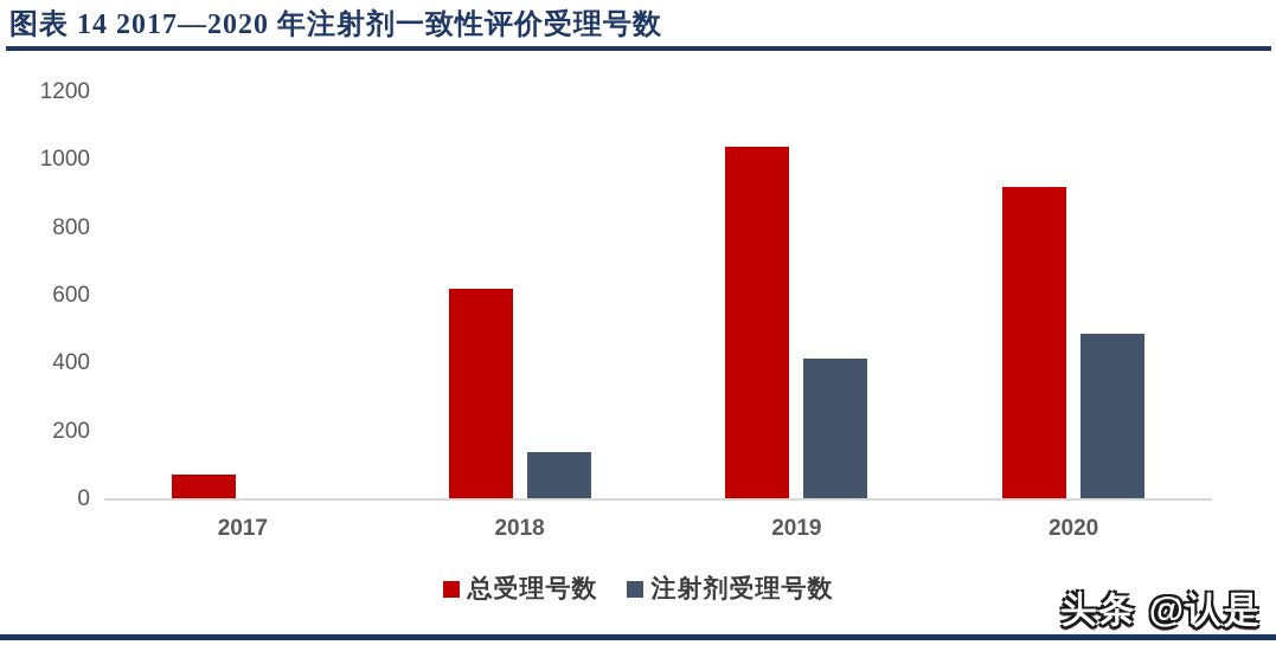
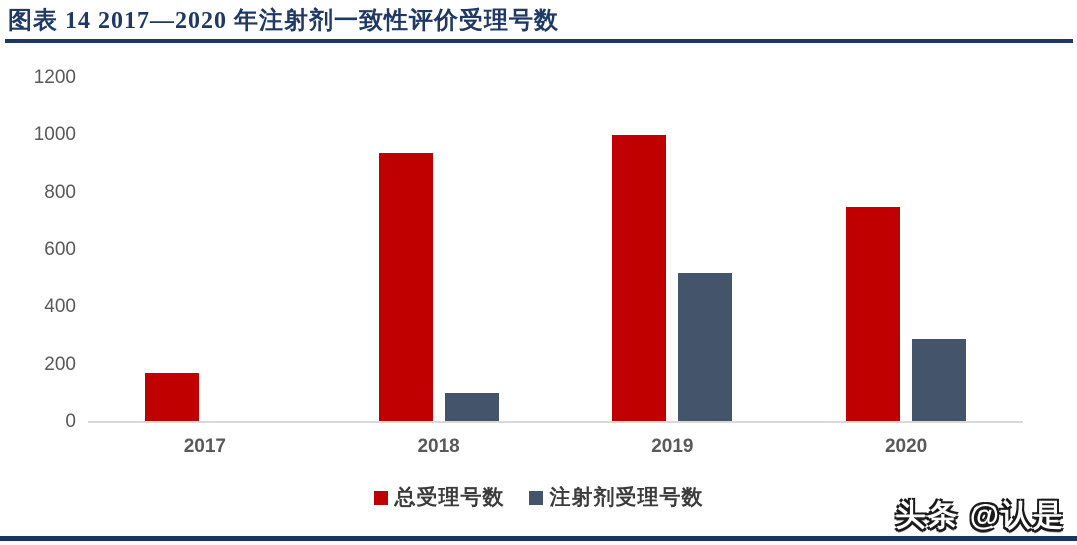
总受理号数/2017: 80 -> 170
总受理号数/2018: 620 -> 940
注射剂受理号数/2018: 140 -> 100
总受理号数/2019: 1040 -> 1000
注射剂受理号数/2019: 420 -> 520
总受理号数/2020: 920 -> 750
注射剂受理号数/2020: 490 -> 290
